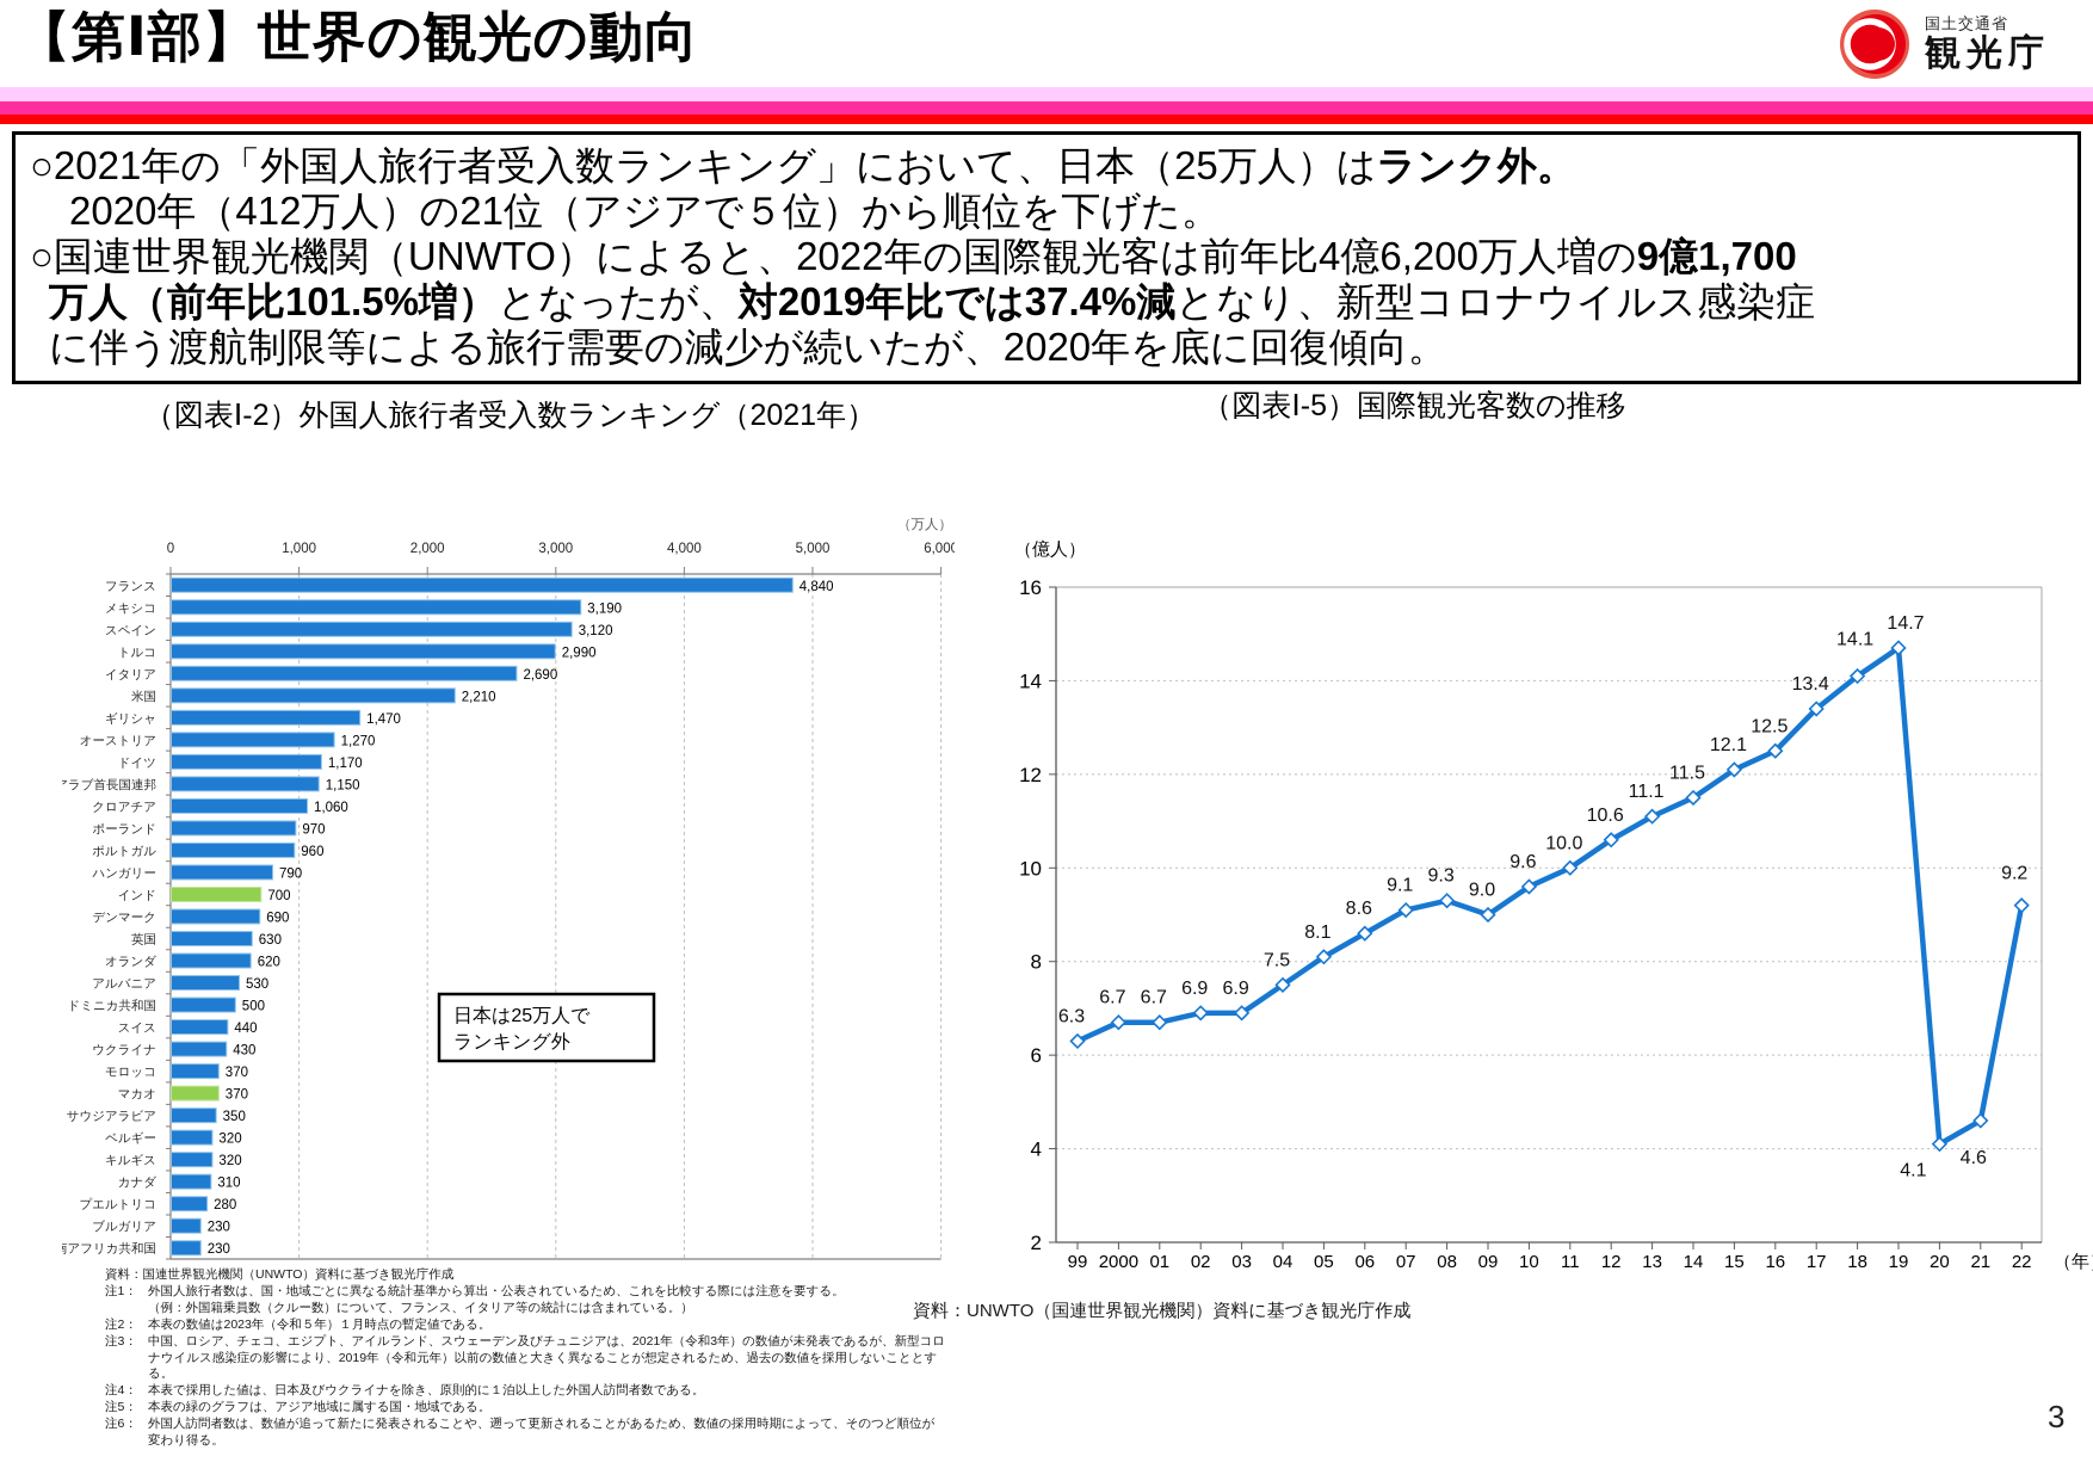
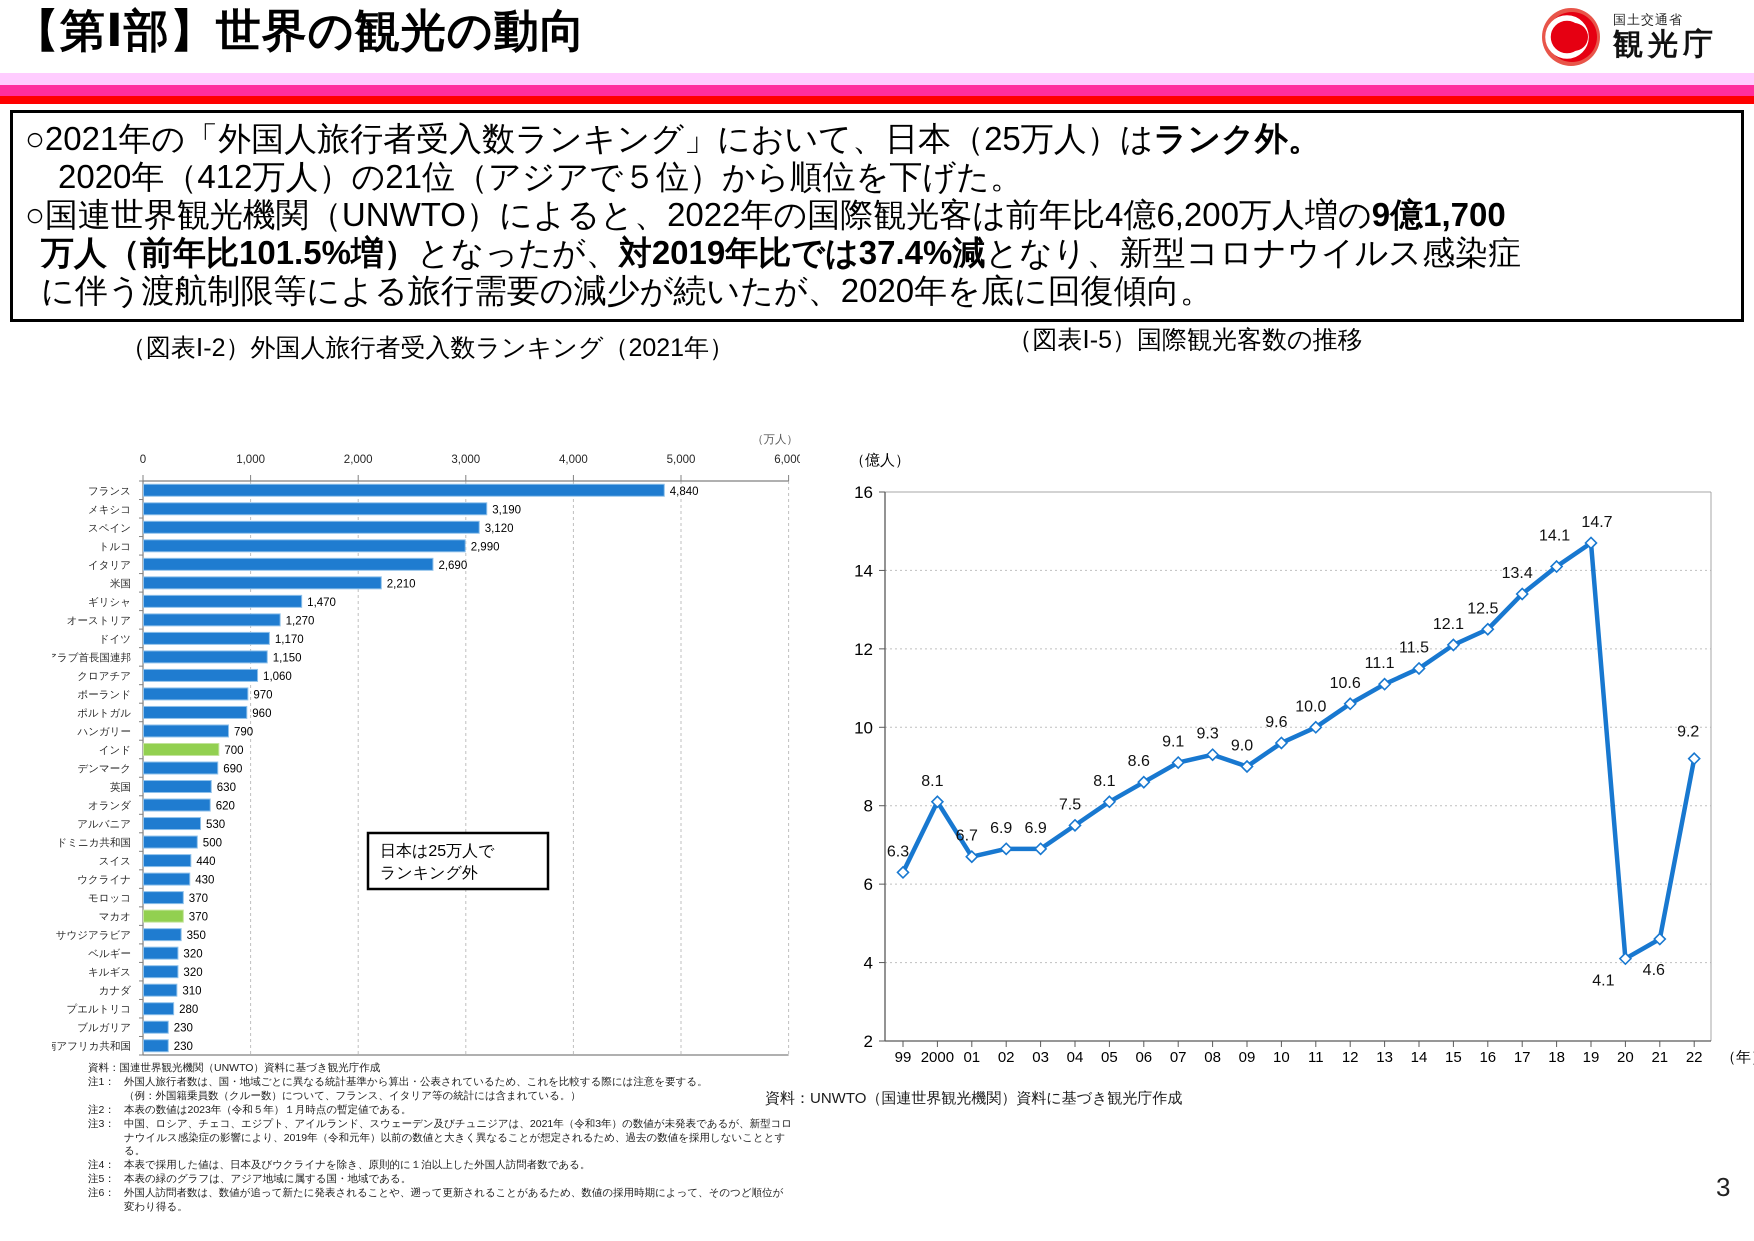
（図表Ⅰ-5）国際観光客数の推移/2000: 6.7 -> 8.1
